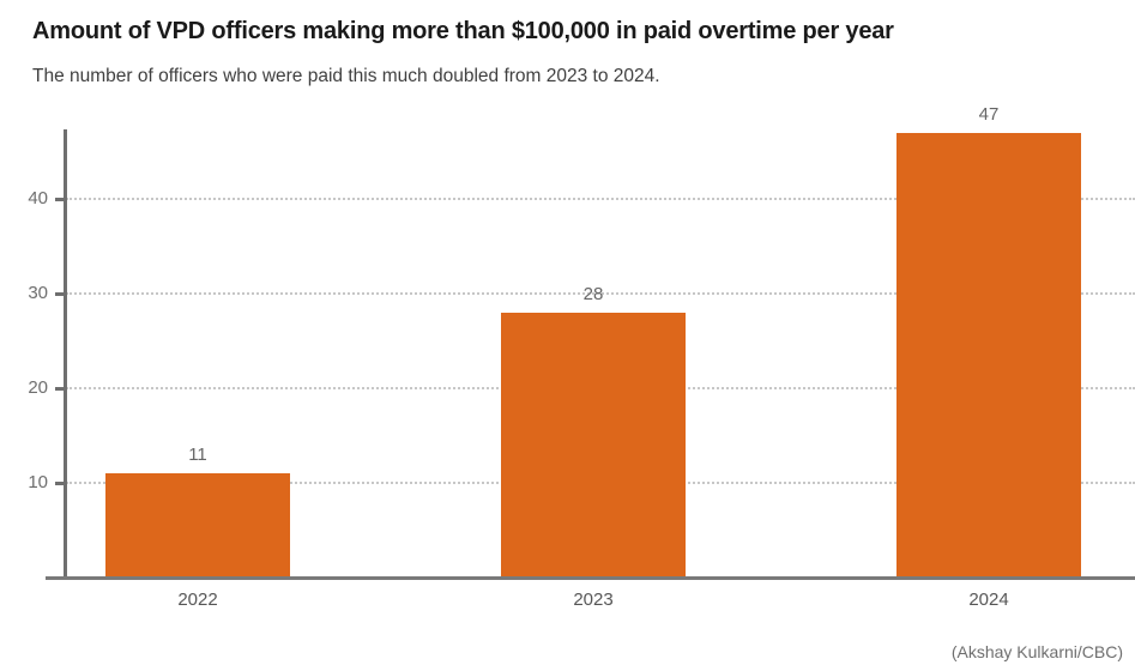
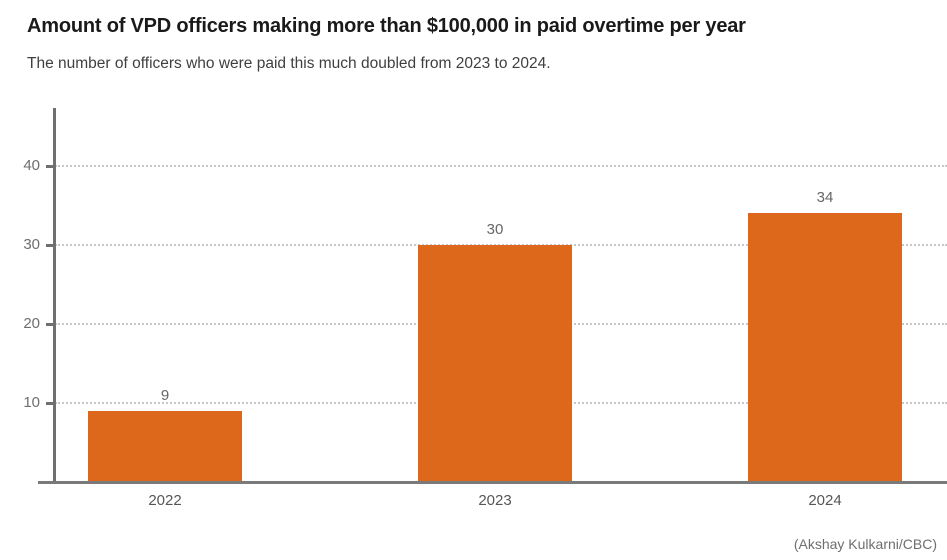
2022: 11 -> 9
2023: 28 -> 30
2024: 47 -> 34
